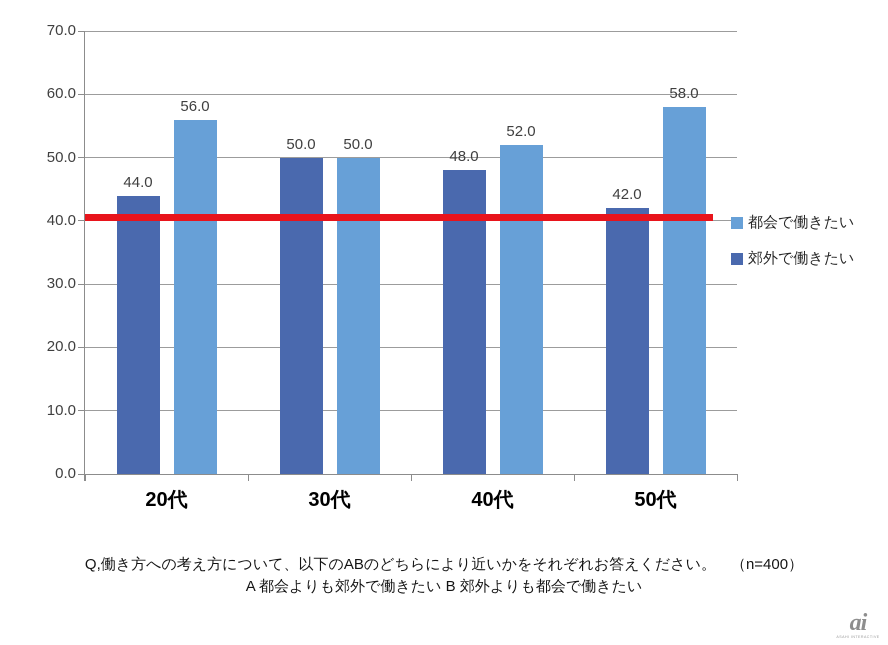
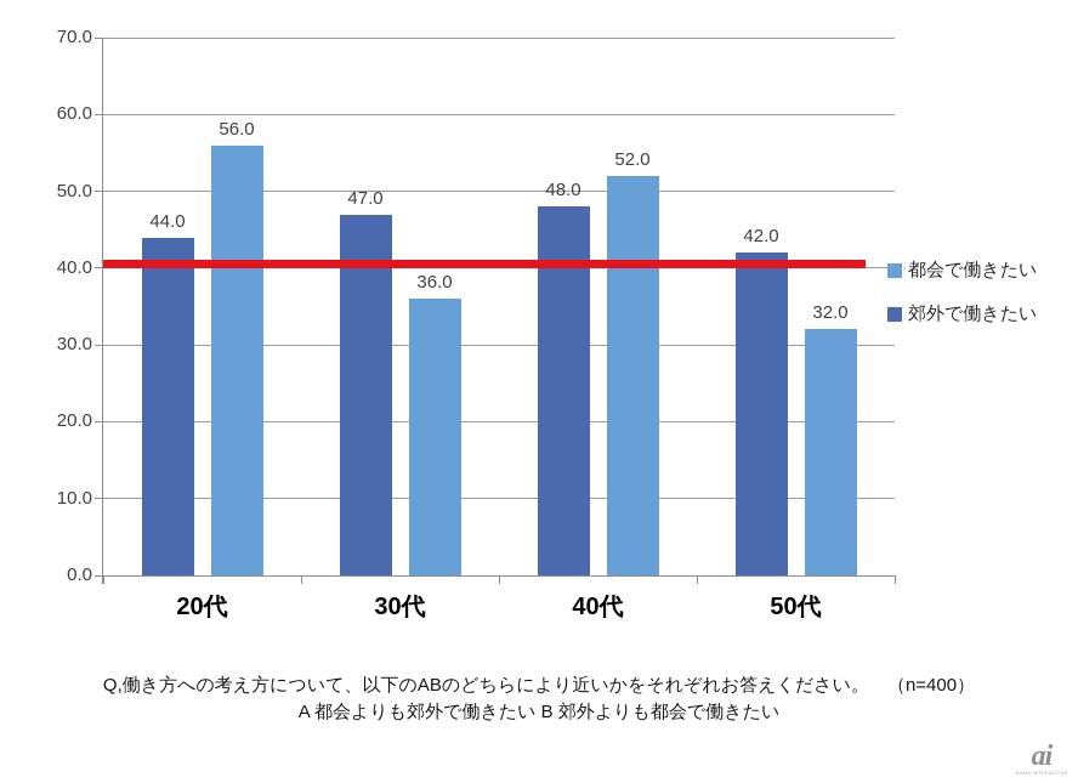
郊外で働きたい/30代: 50.0 -> 47.0
都会で働きたい/30代: 50.0 -> 36.0
都会で働きたい/50代: 58.0 -> 32.0
